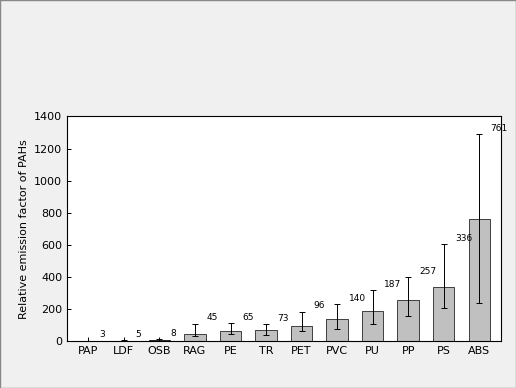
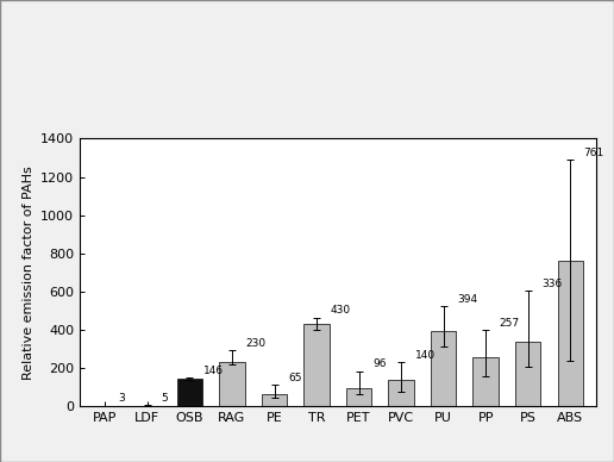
OSB: 8 -> 146
RAG: 45 -> 230
TR: 73 -> 430
PU: 187 -> 394
